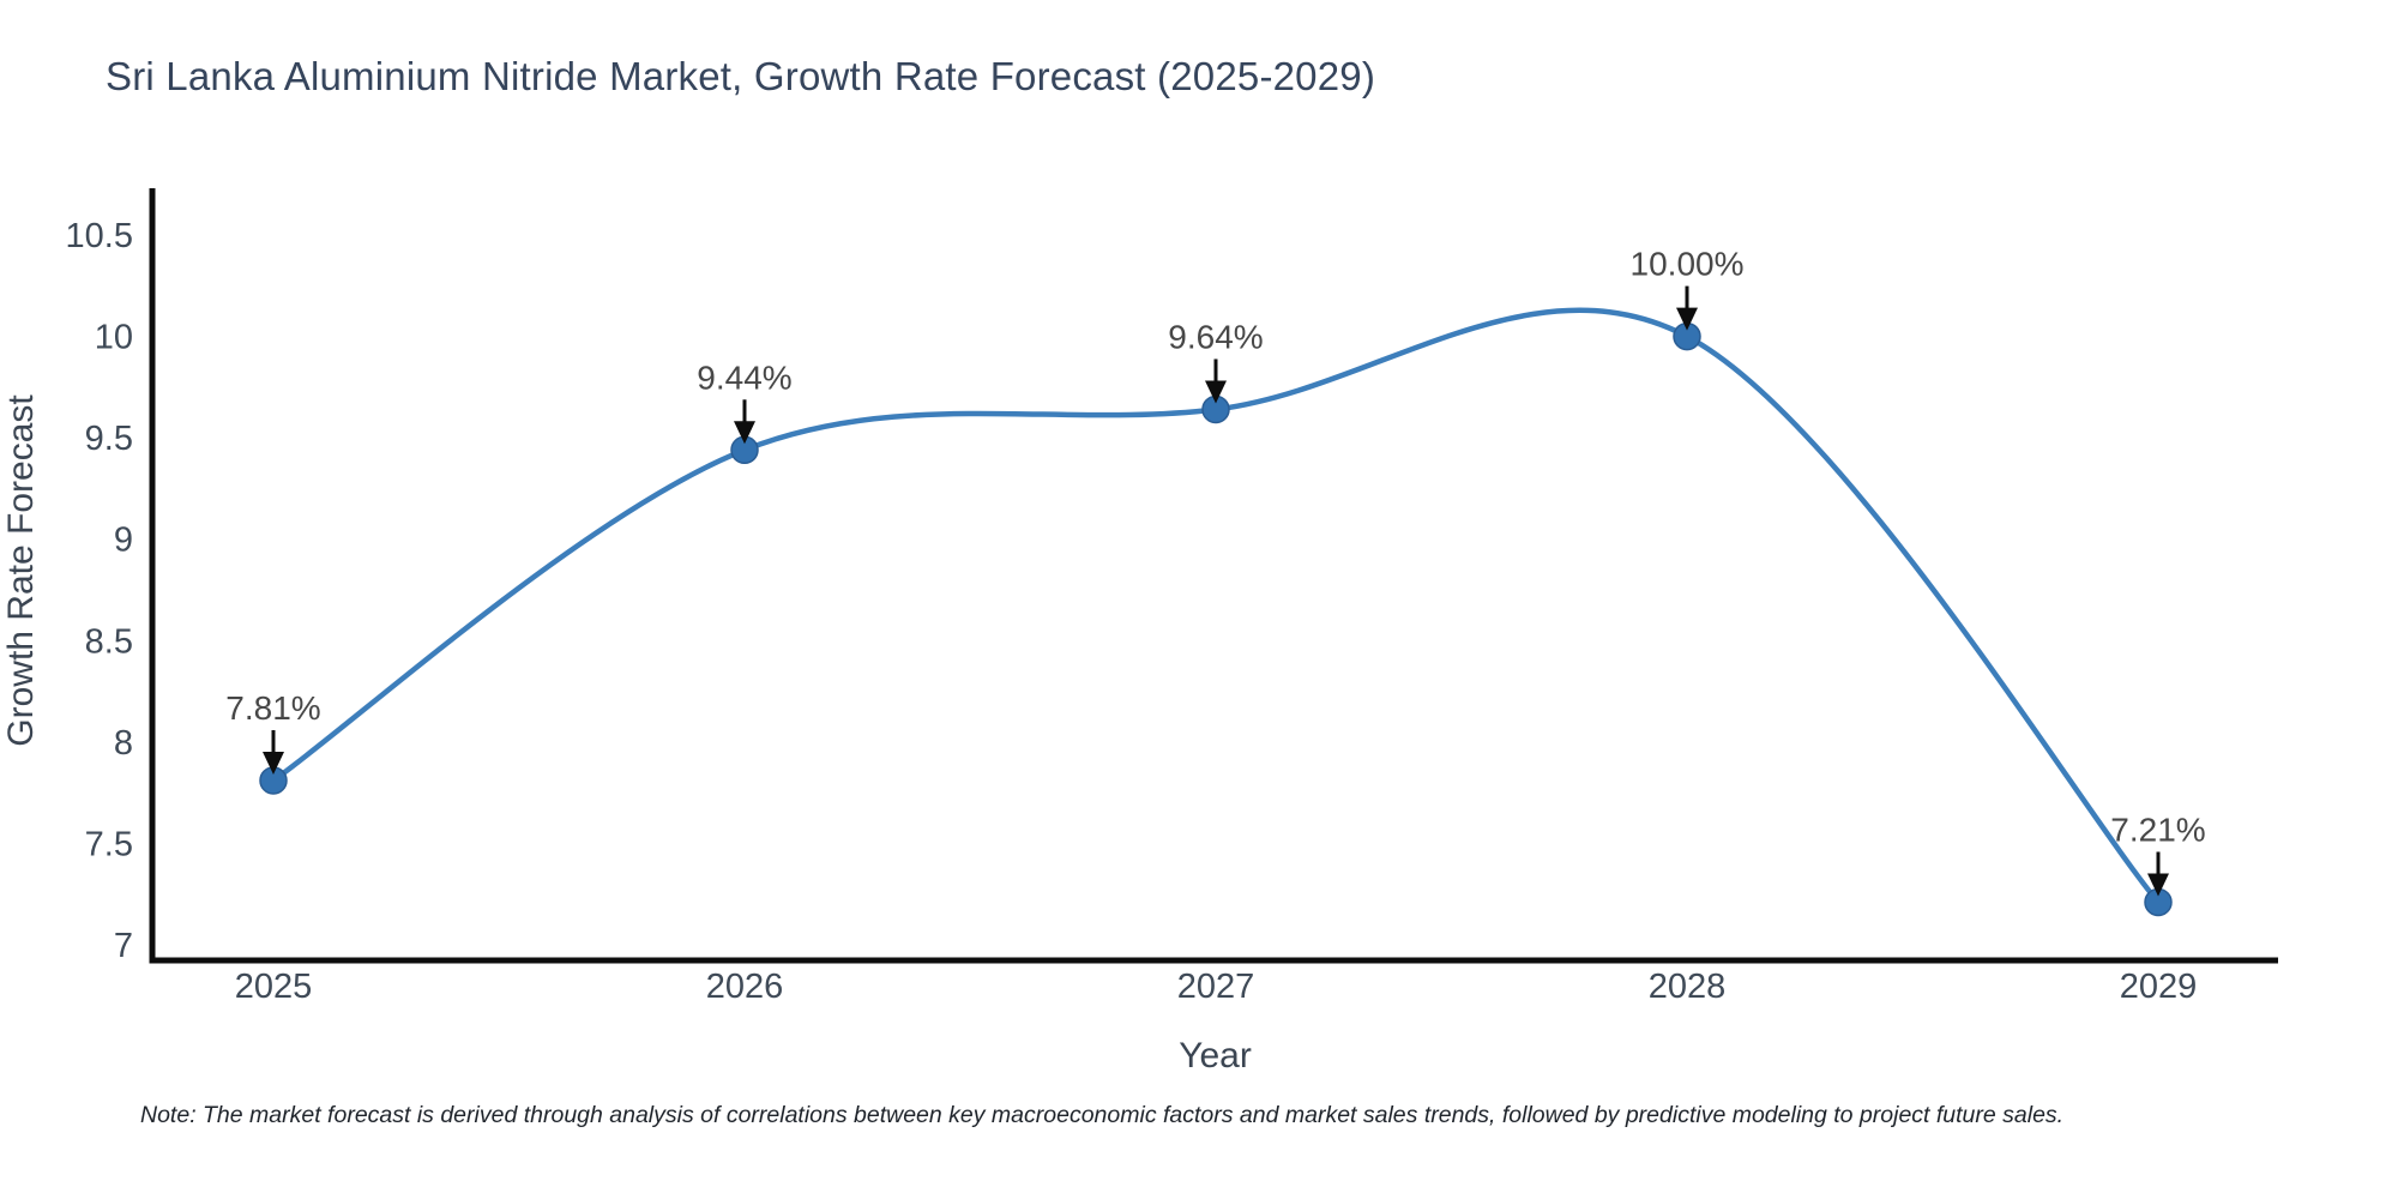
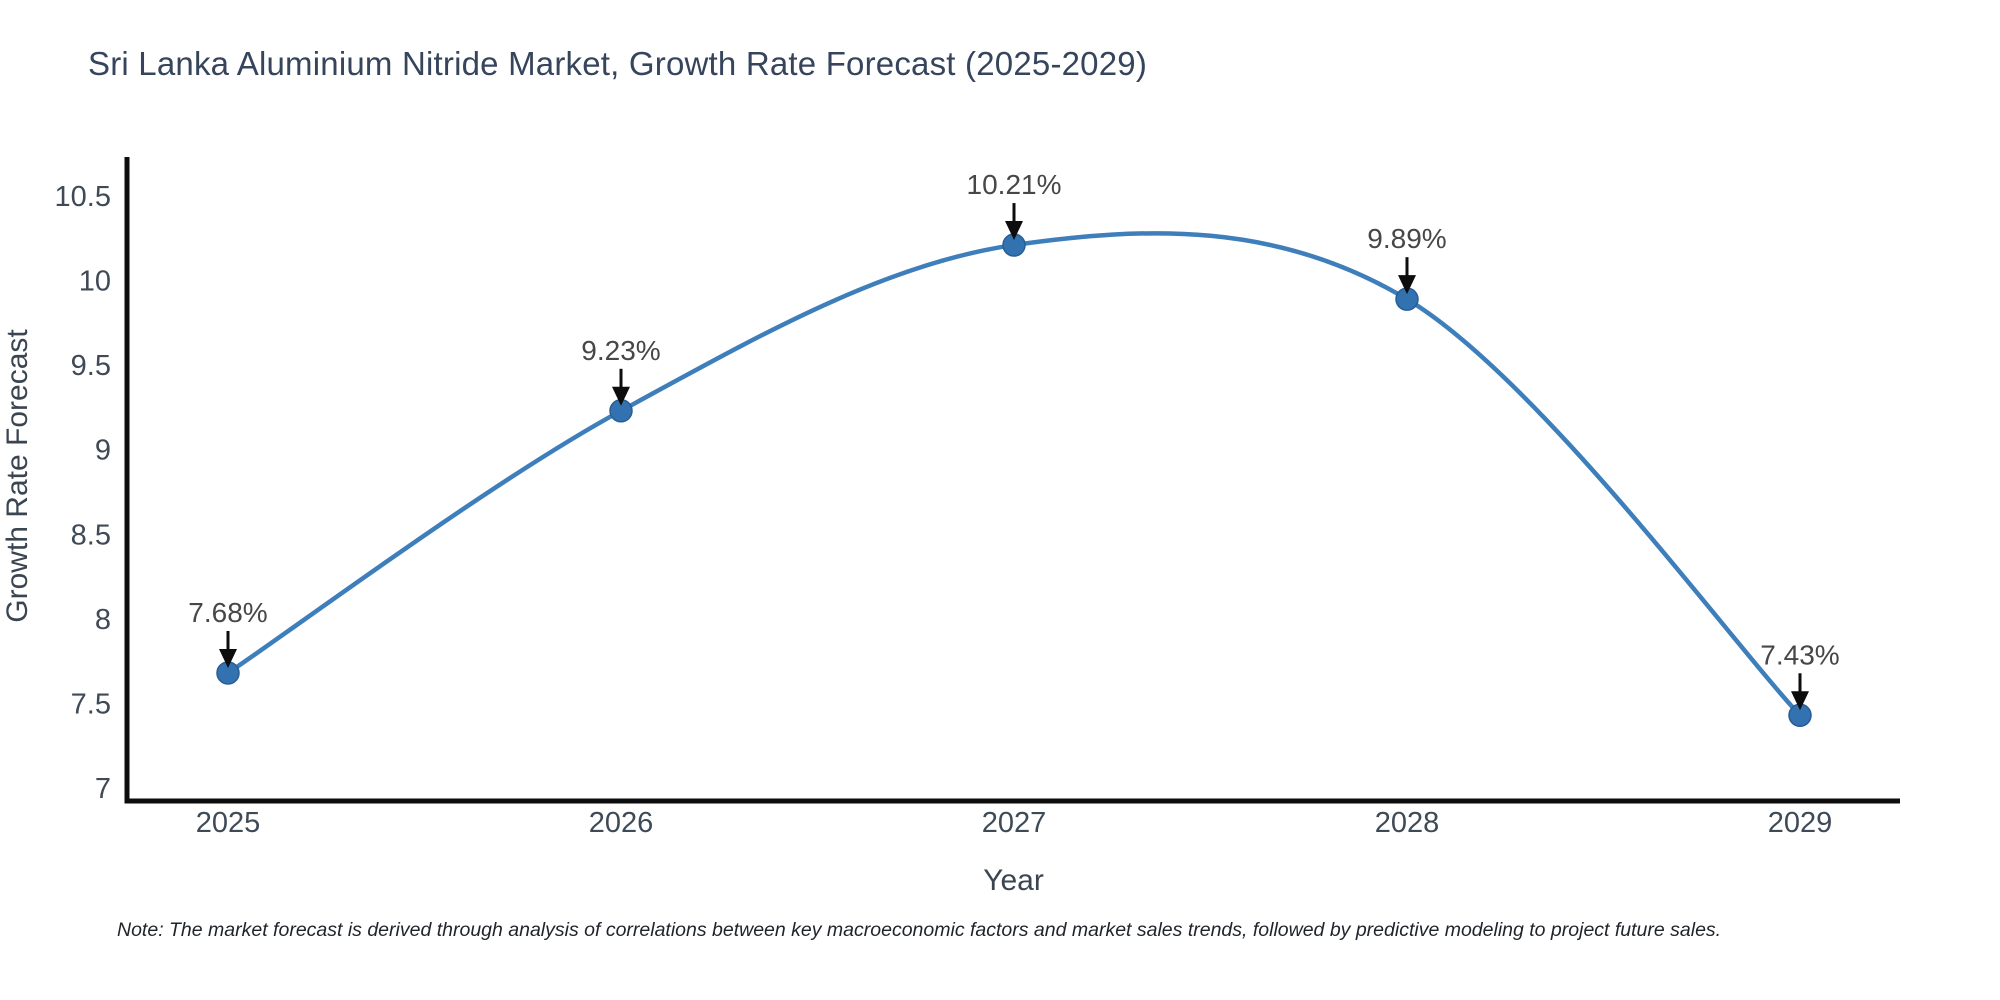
2025: 7.81% -> 7.68%
2026: 9.44% -> 9.23%
2027: 9.64% -> 10.21%
2028: 10.00% -> 9.89%
2029: 7.21% -> 7.43%
